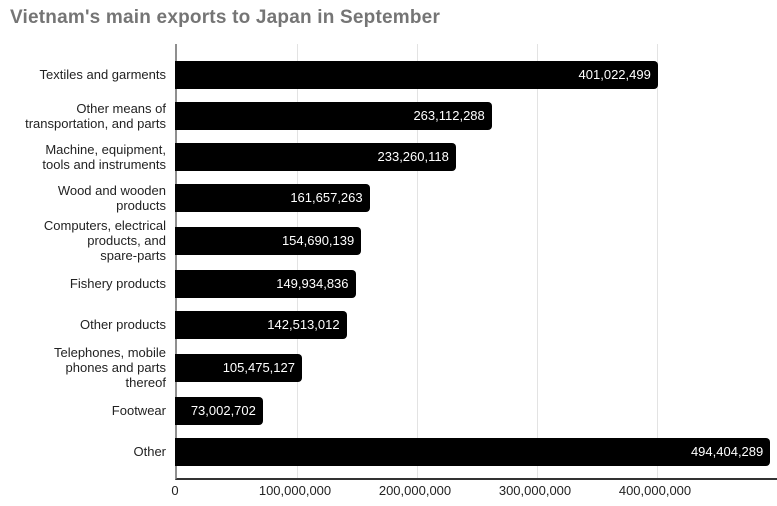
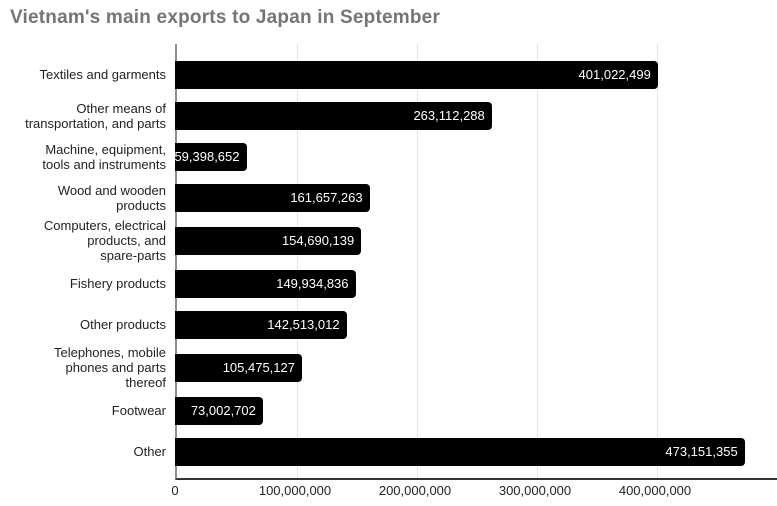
Machine, equipment, tools and instruments: 233,260,118 -> 59,398,652
Other: 494,404,289 -> 473,151,355
